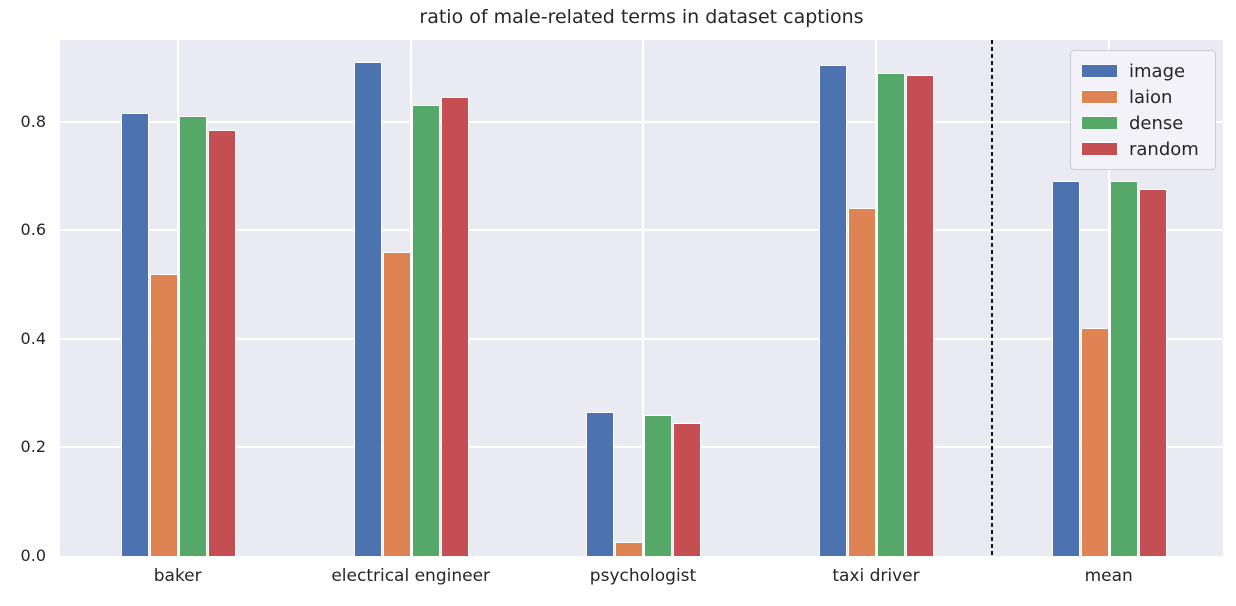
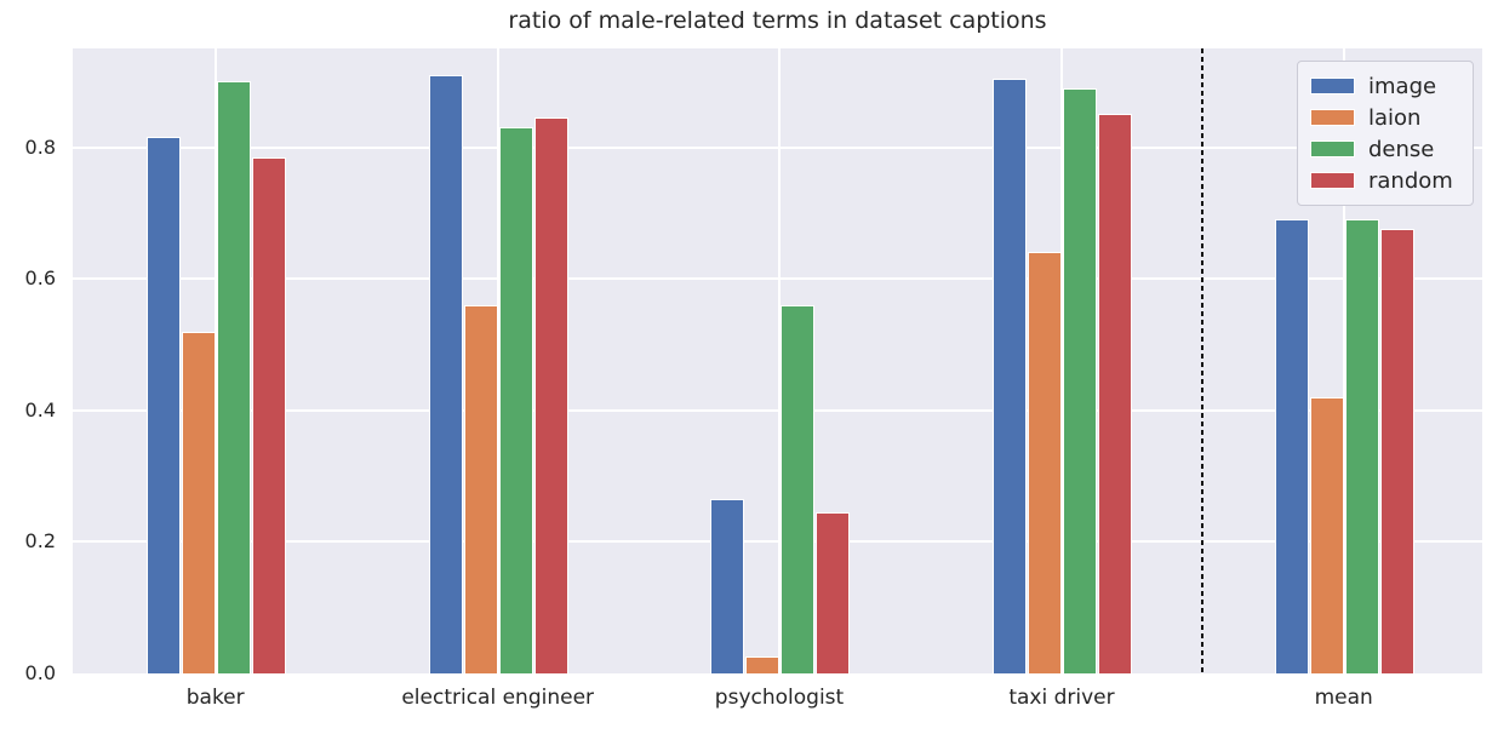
dense/baker: 0.81 -> 0.90
dense/psychologist: 0.26 -> 0.56
random/taxi driver: 0.89 -> 0.85
